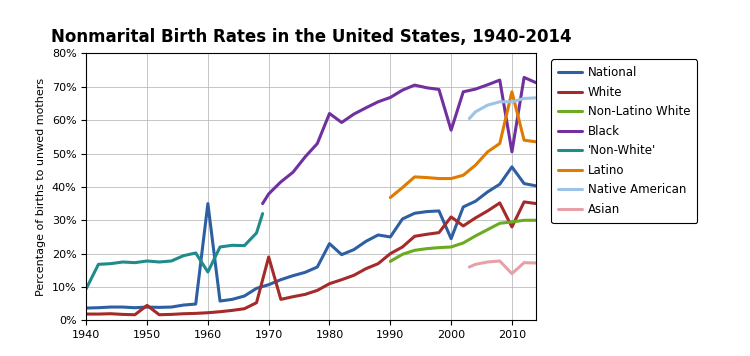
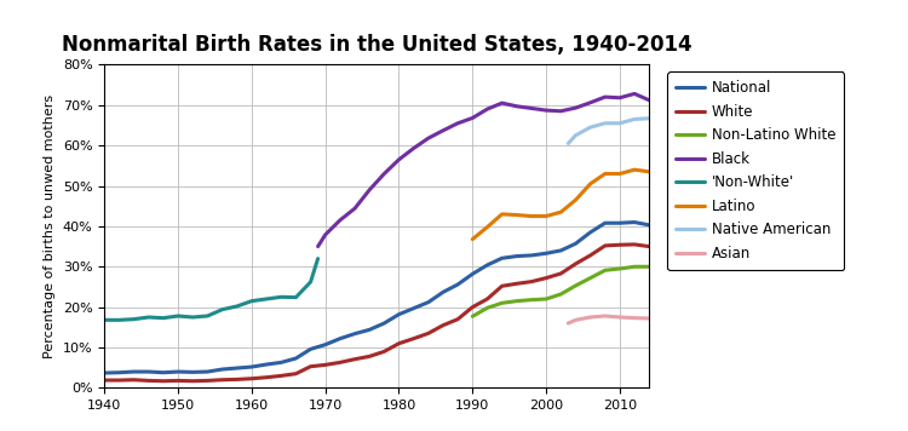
'Non-White'/1940: 9.5% -> 16.8%
White/1950: 4.5% -> 1.8%
National/1960: 35.0% -> 5.2%
'Non-White'/1960: 14.5% -> 21.5%
White/1970: 19.0% -> 5.7%
National/1980: 23.0% -> 18.2%
Black/1980: 62.0% -> 56.5%
National/1990: 25.0% -> 28.2%
National/2000: 24.5% -> 33.3%
White/2000: 31.0% -> 27.2%
Black/2000: 57.0% -> 68.7%
National/2010: 46.0% -> 40.8%
White/2010: 28.0% -> 35.4%
Black/2010: 50.5% -> 71.8%
Latino/2010: 68.5% -> 53.0%
Asian/2010: 14.0% -> 17.5%
